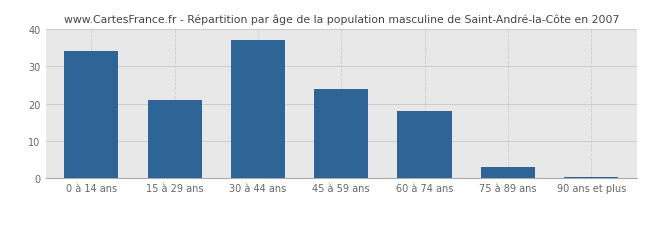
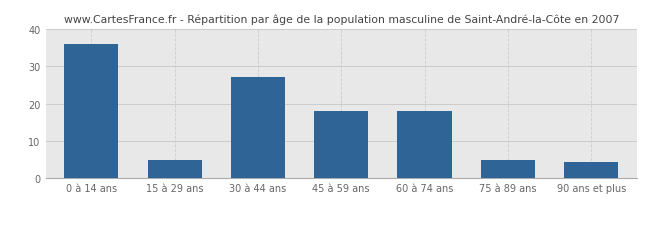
0 à 14 ans: 34.0 -> 36.0
15 à 29 ans: 21.0 -> 5.0
30 à 44 ans: 37.0 -> 27.0
45 à 59 ans: 24.0 -> 18.0
75 à 89 ans: 3.0 -> 5.0
90 ans et plus: 0.4 -> 4.5
